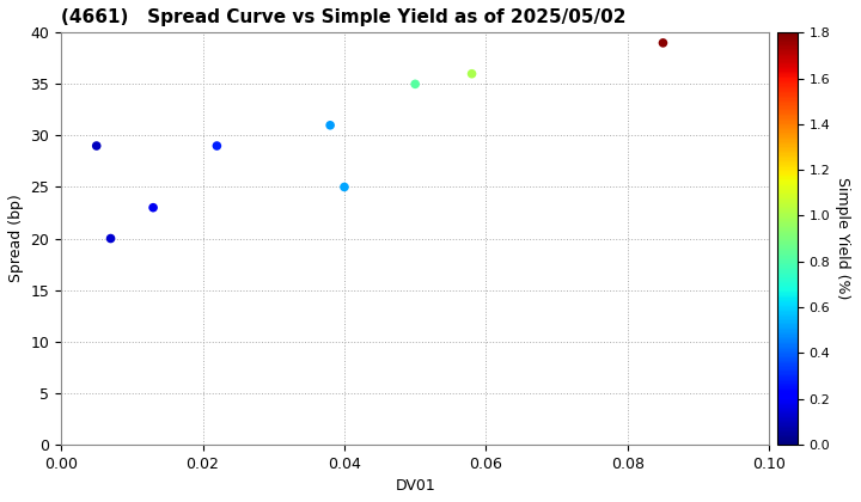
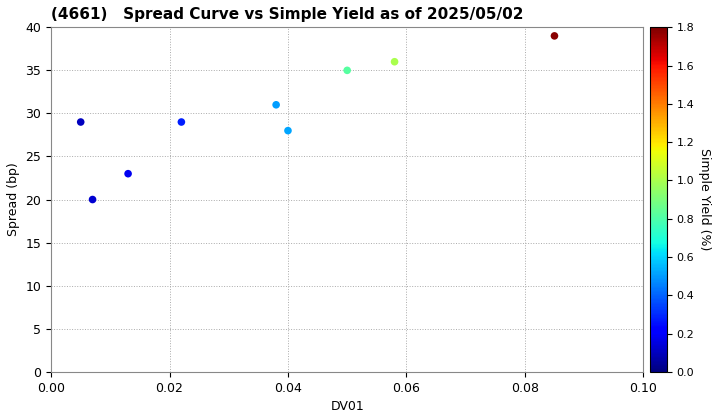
0.04: 25 -> 28
